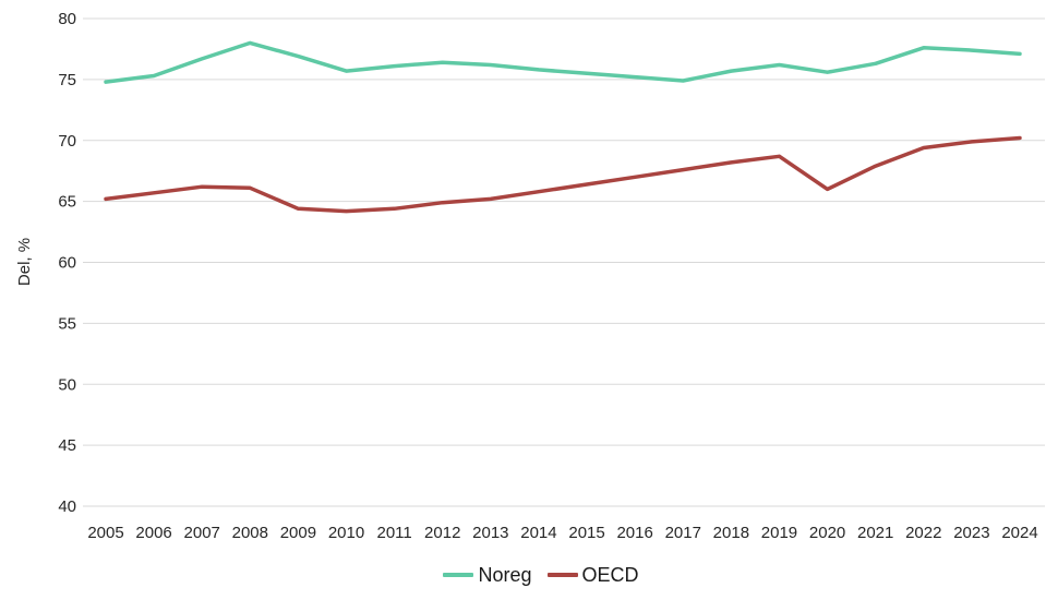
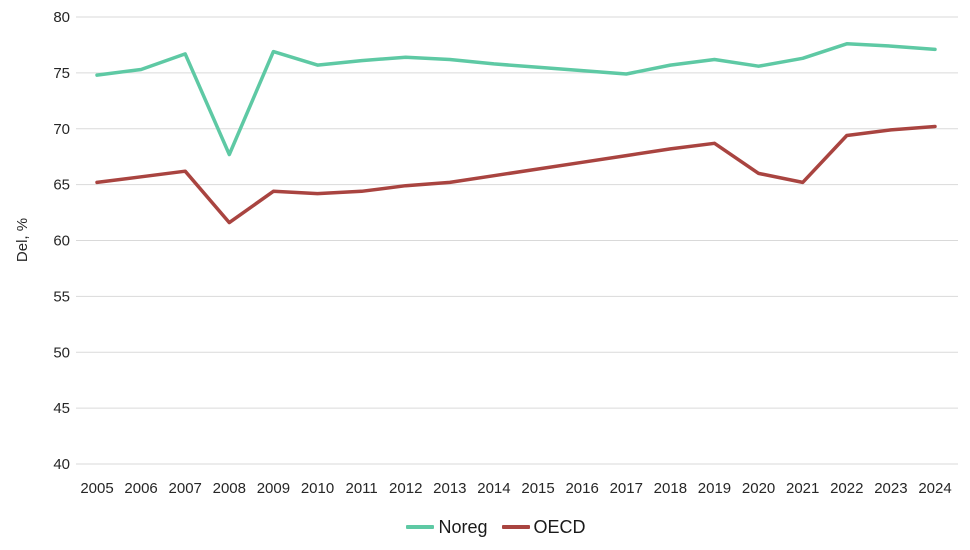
Noreg/2008: 78.0 -> 67.7
OECD/2008: 66.1 -> 61.6
OECD/2021: 67.9 -> 65.2
